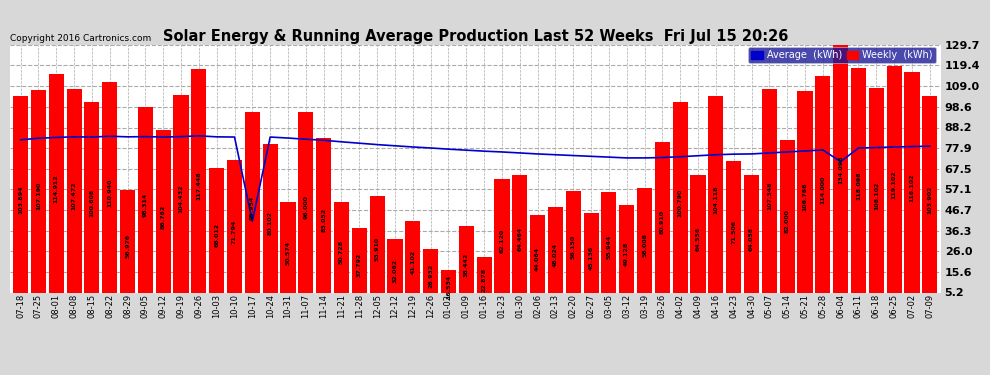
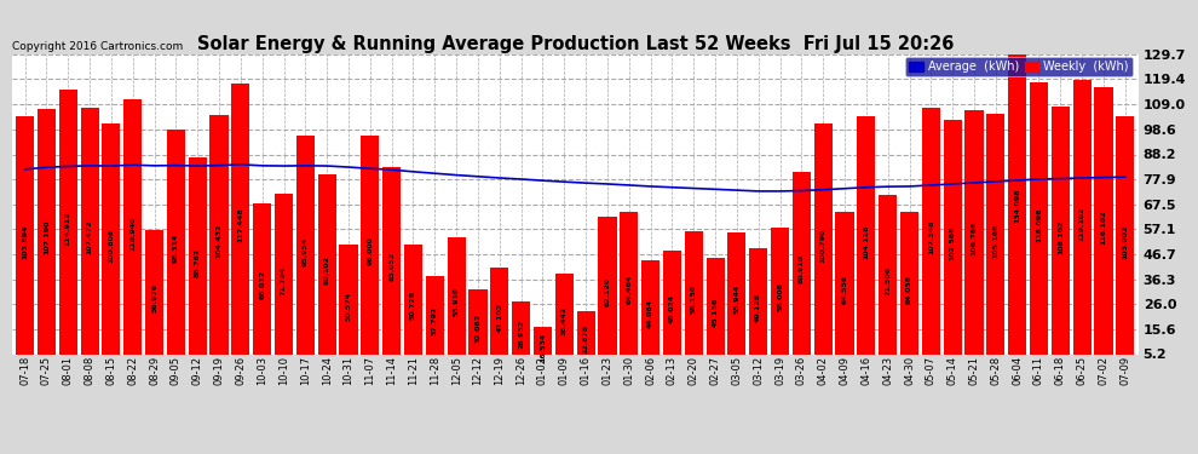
Average (kWh)/10-17: 41 -> 84
Weekly (kWh)/05-14: 82 -> 103
Weekly (kWh)/05-28: 114 -> 105
Average (kWh)/06-04: 71 -> 77
